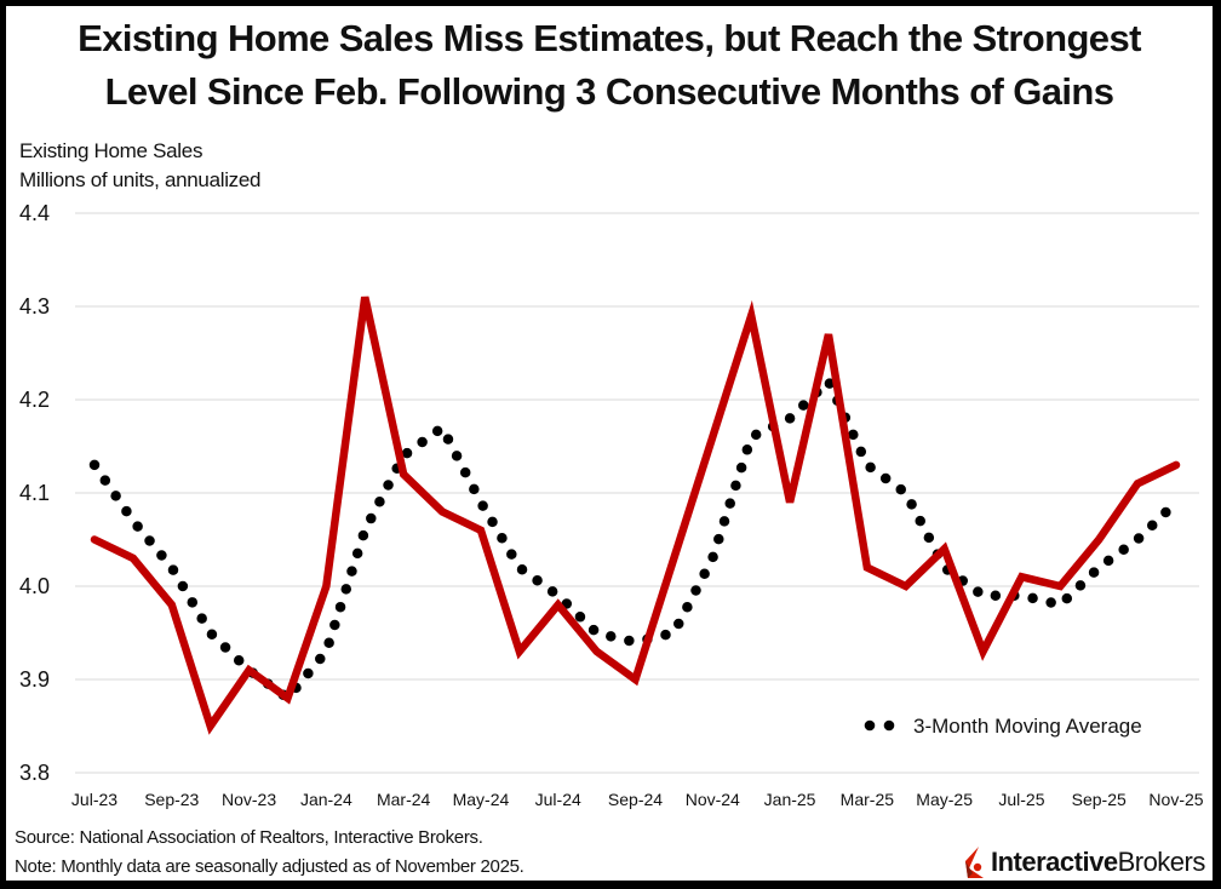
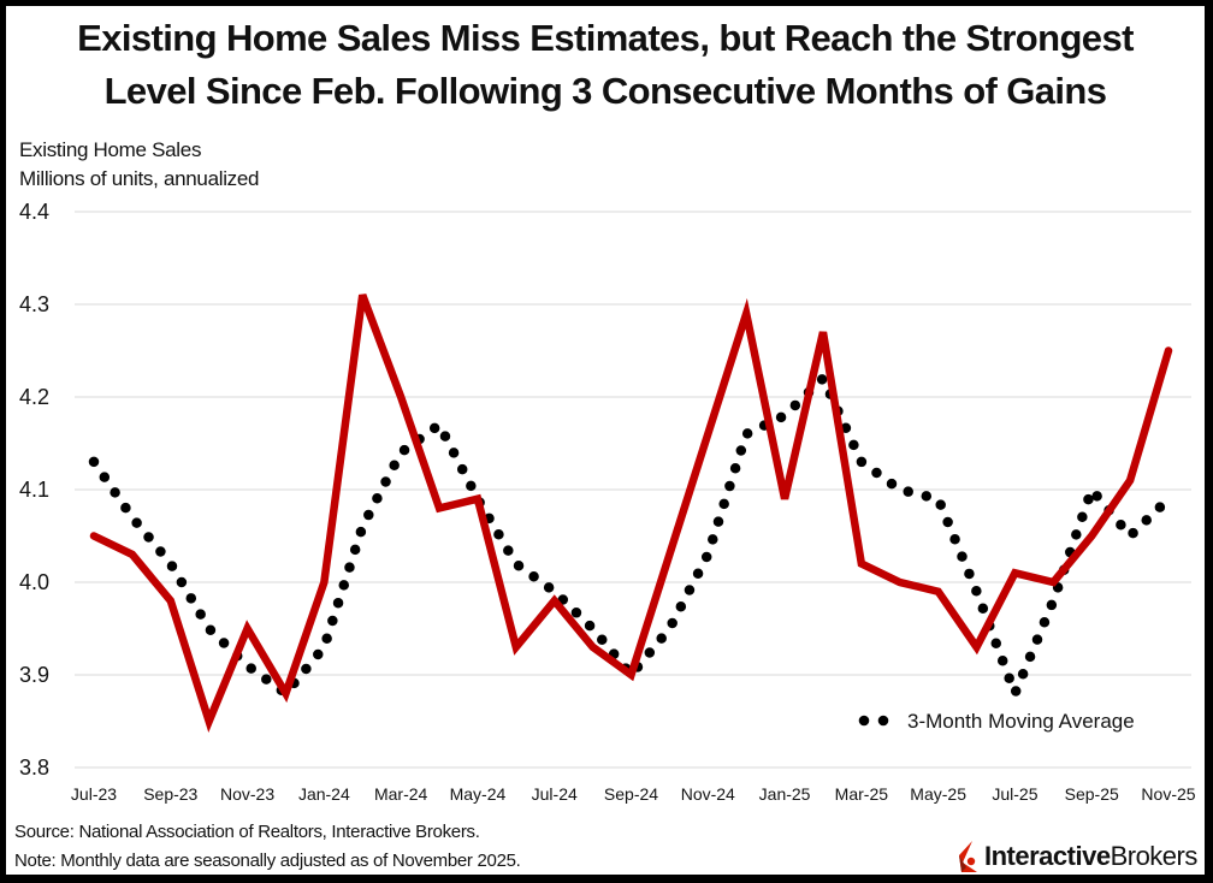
Existing Home Sales/Nov-23: 3.91 -> 3.95
Existing Home Sales/Mar-24: 4.12 -> 4.20
Existing Home Sales/May-24: 4.06 -> 4.09
3-Month Moving Average/Sep-24: 3.94 -> 3.90
Existing Home Sales/May-25: 4.04 -> 3.99
3-Month Moving Average/May-25: 4.02 -> 4.09
3-Month Moving Average/Jul-25: 3.99 -> 3.88
3-Month Moving Average/Sep-25: 4.02 -> 4.10
Existing Home Sales/Nov-25: 4.13 -> 4.25
